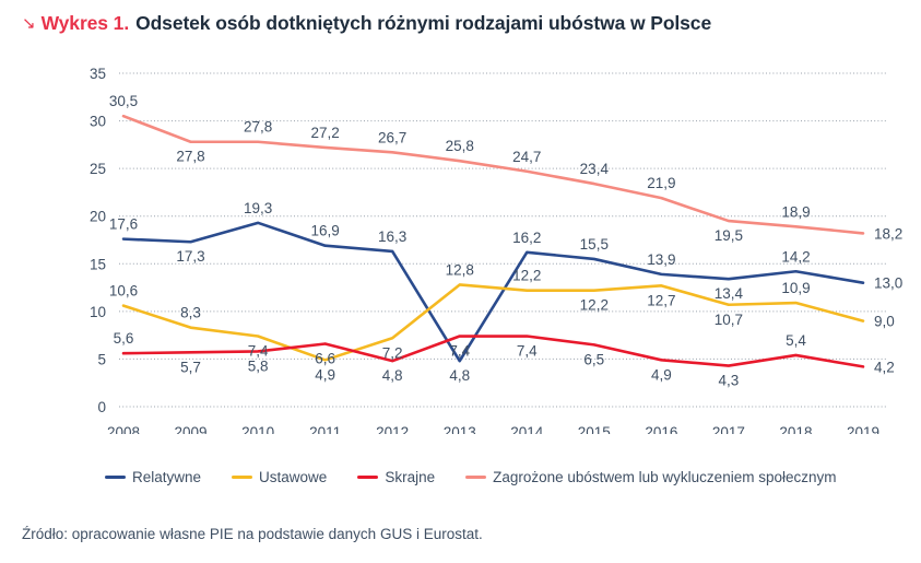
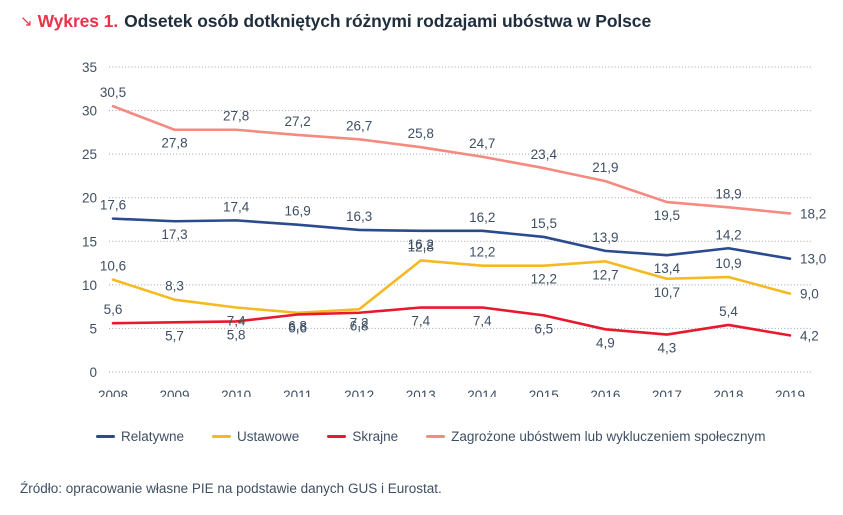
Relatywne/2010: 19,3 -> 17,4
Ustawowe/2011: 4,9 -> 6,8
Skrajne/2012: 4,8 -> 6,8
Relatywne/2013: 4,8 -> 16,2
